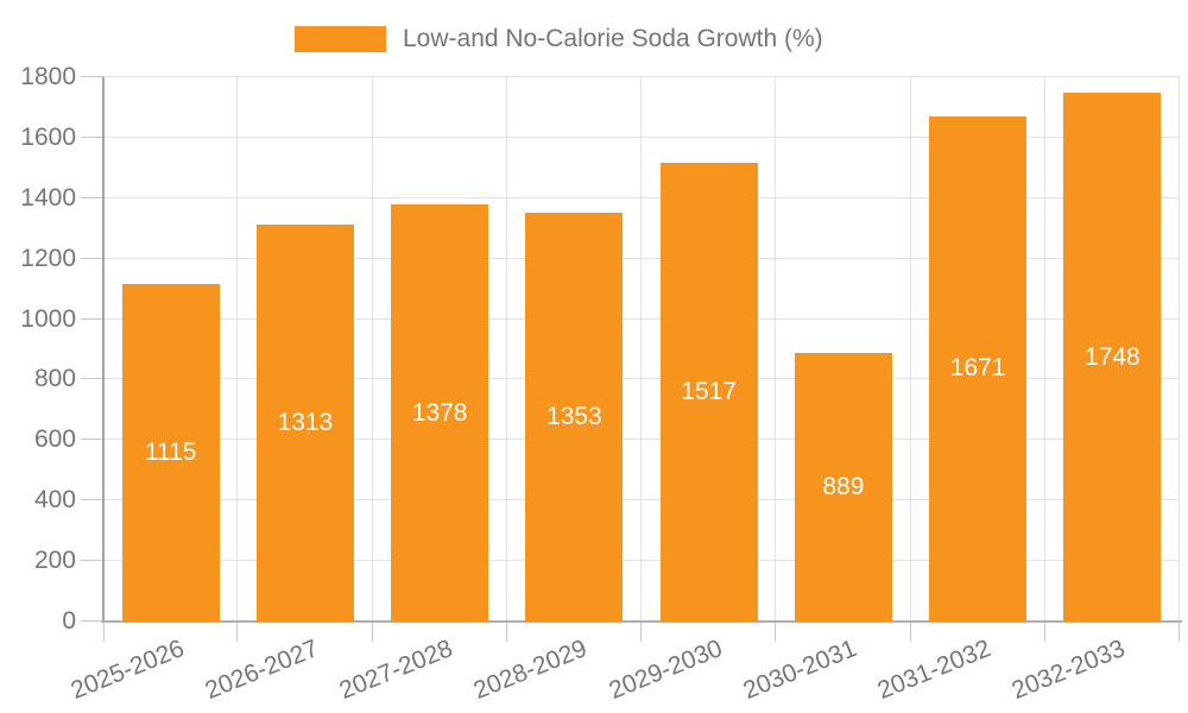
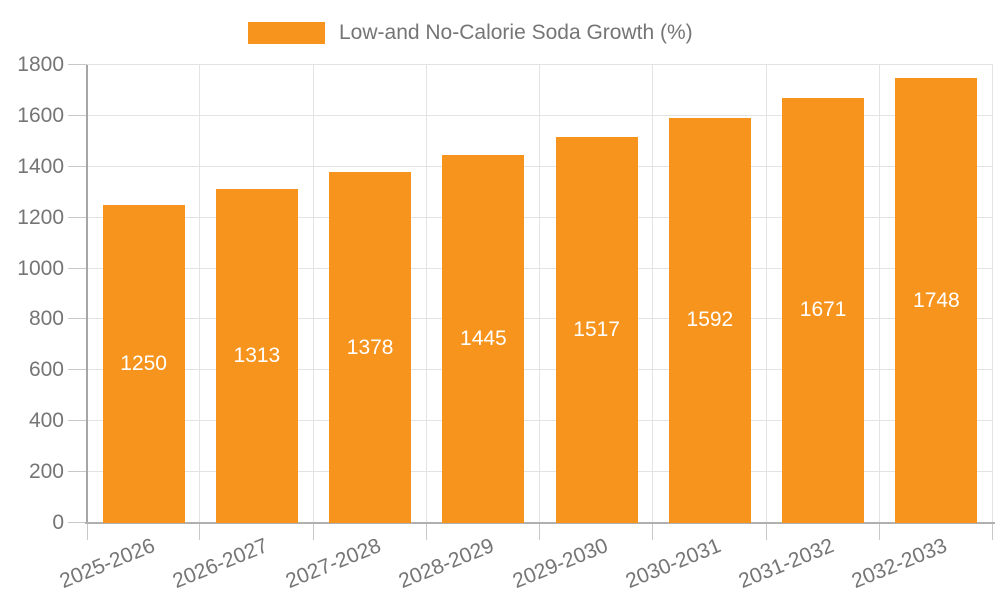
2025-2026: 1115 -> 1250
2028-2029: 1353 -> 1445
2030-2031: 889 -> 1592
